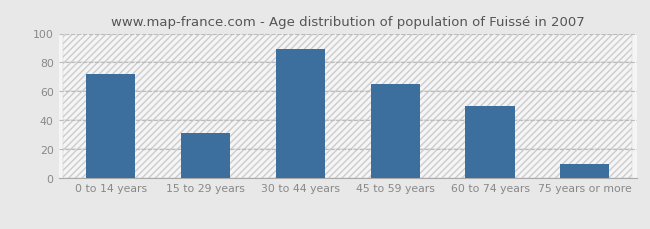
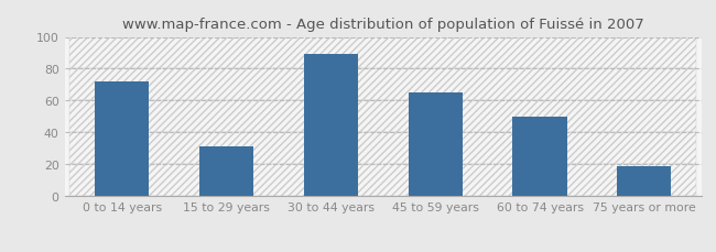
75 years or more: 10 -> 19
